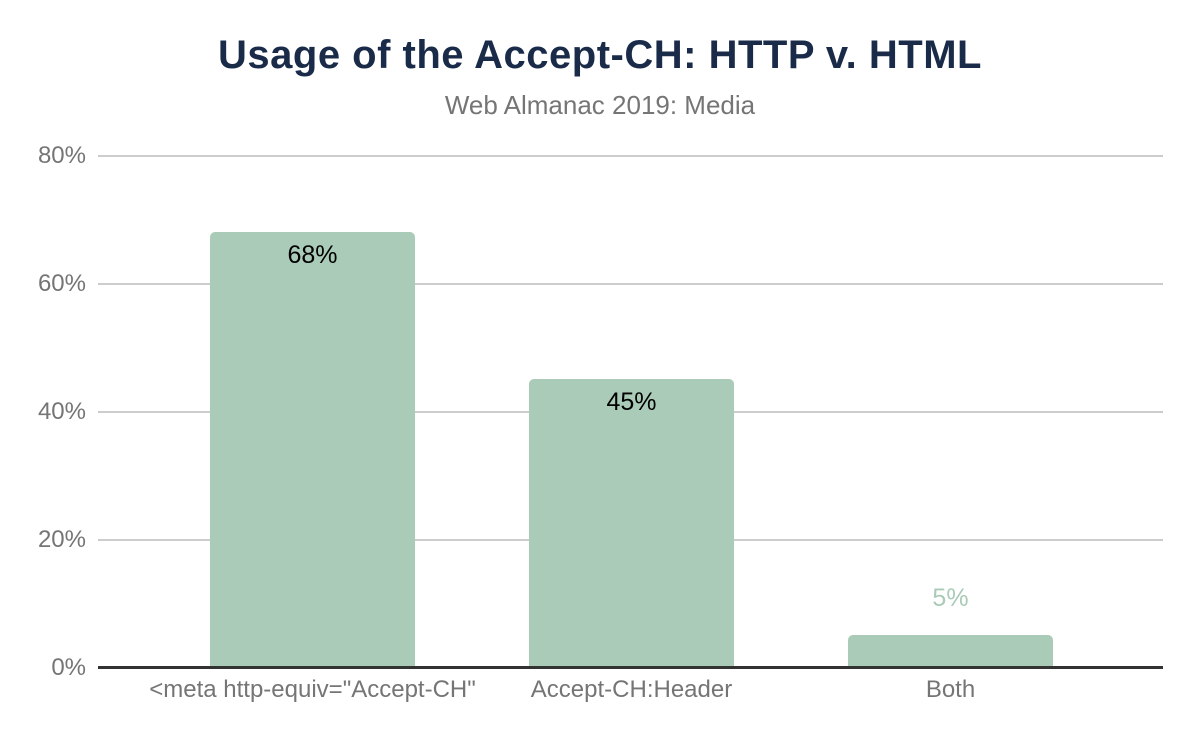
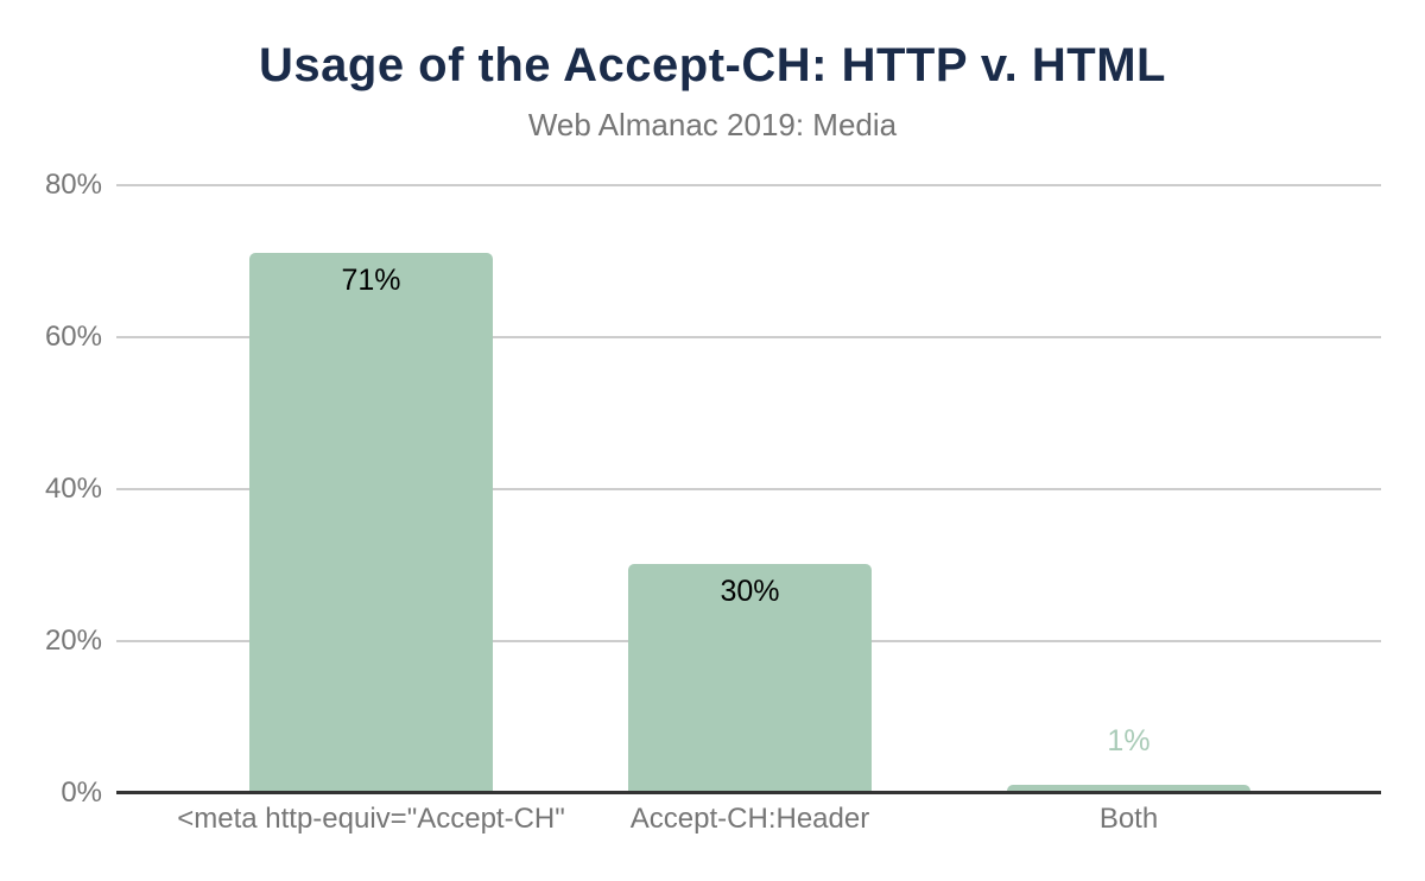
<meta http-equiv="Accept-CH": 68% -> 71%
Accept-CH:Header: 45% -> 30%
Both: 5% -> 1%
